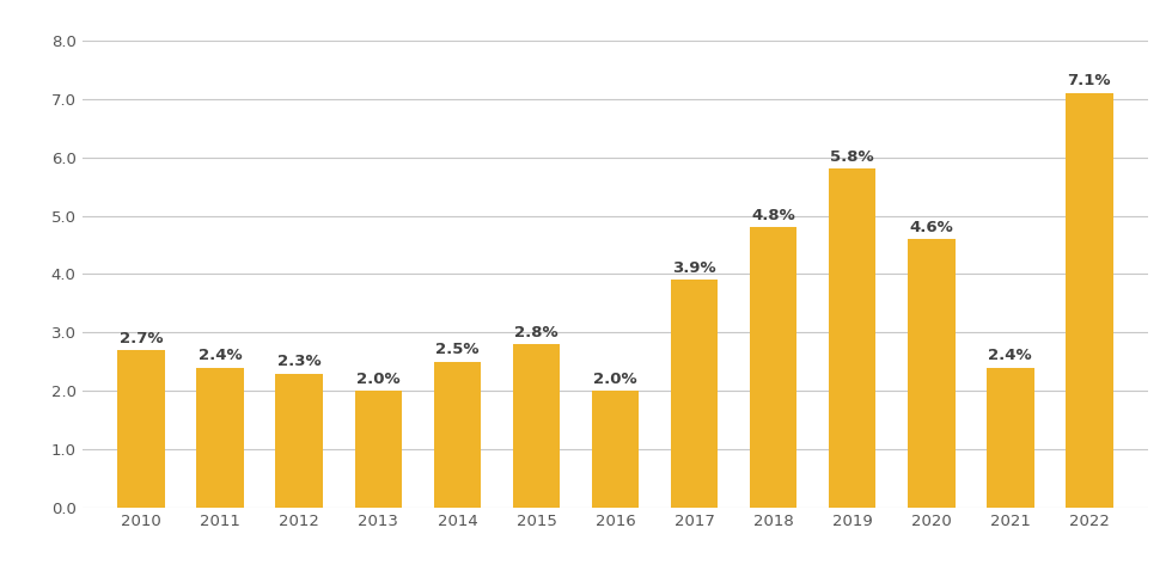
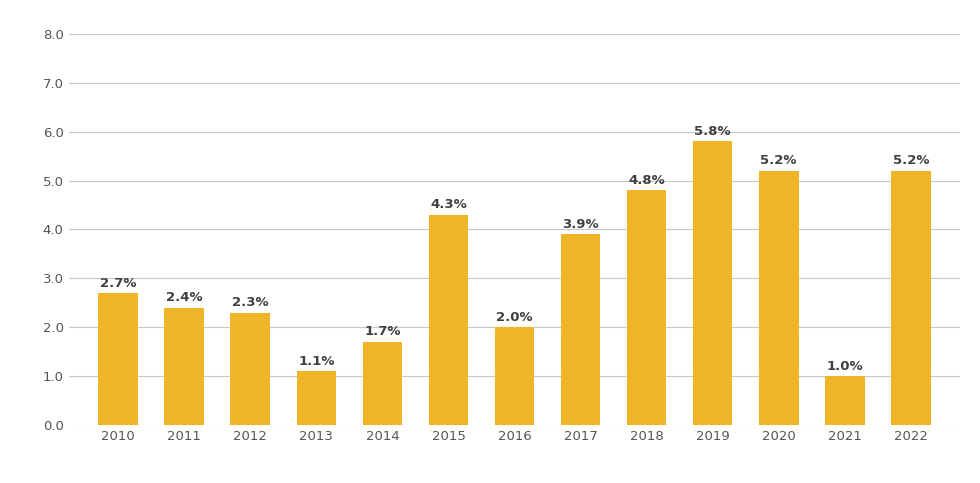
2013: 2.0% -> 1.1%
2014: 2.5% -> 1.7%
2015: 2.8% -> 4.3%
2020: 4.6% -> 5.2%
2021: 2.4% -> 1.0%
2022: 7.1% -> 5.2%
